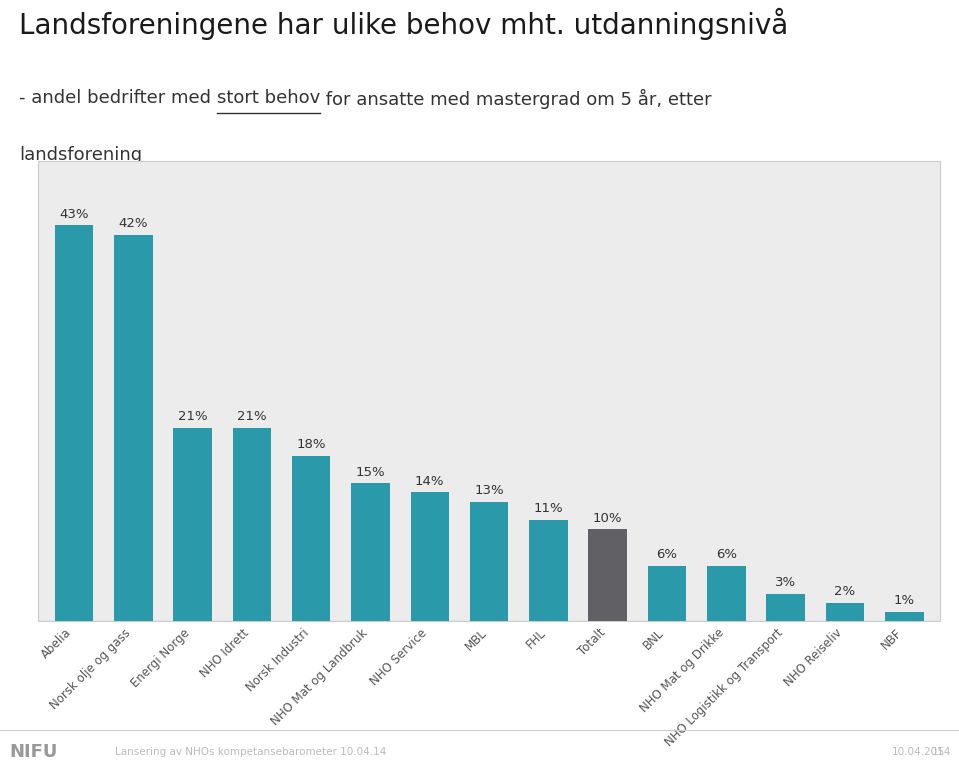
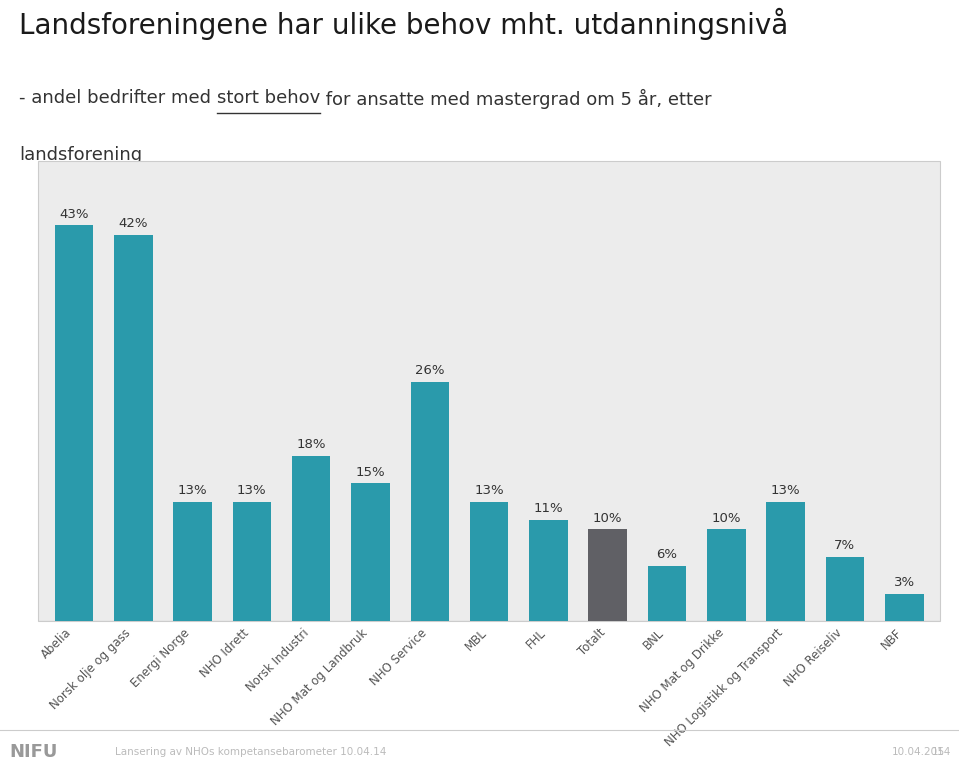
Energi Norge: 21% -> 13%
NHO Idrett: 21% -> 13%
NHO Service: 14% -> 26%
NHO Mat og Drikke: 6% -> 10%
NHO Logistikk og Transport: 3% -> 13%
NHO Reiseliv: 2% -> 7%
NBF: 1% -> 3%
